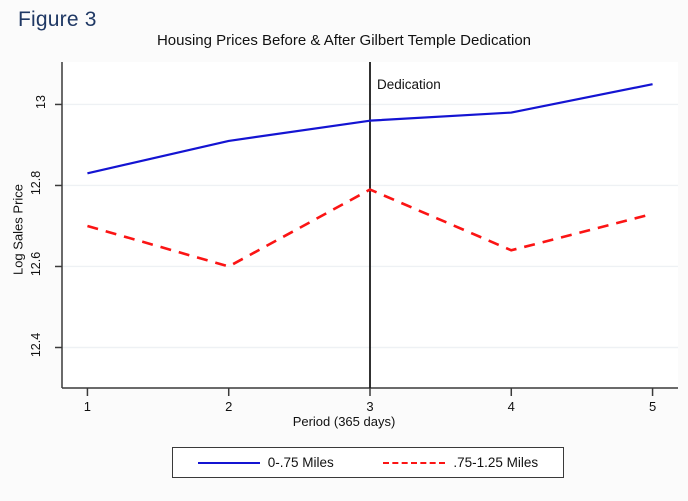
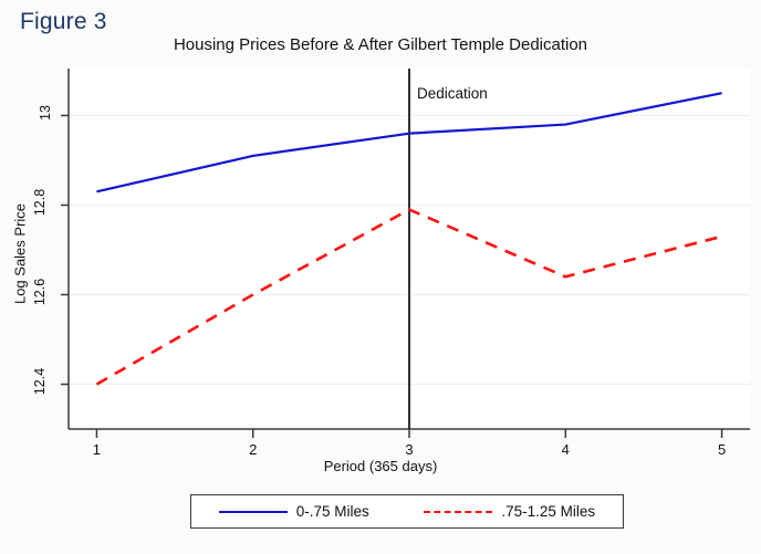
.75-1.25 Miles/1: 12.70 -> 12.40
